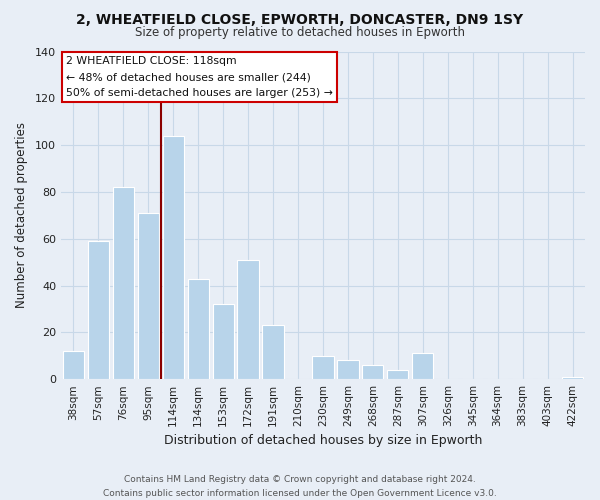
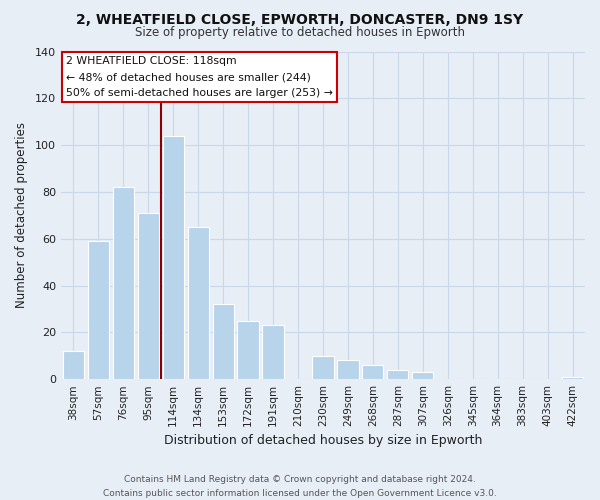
134sqm: 43 -> 65
172sqm: 51 -> 25
307sqm: 11 -> 3
